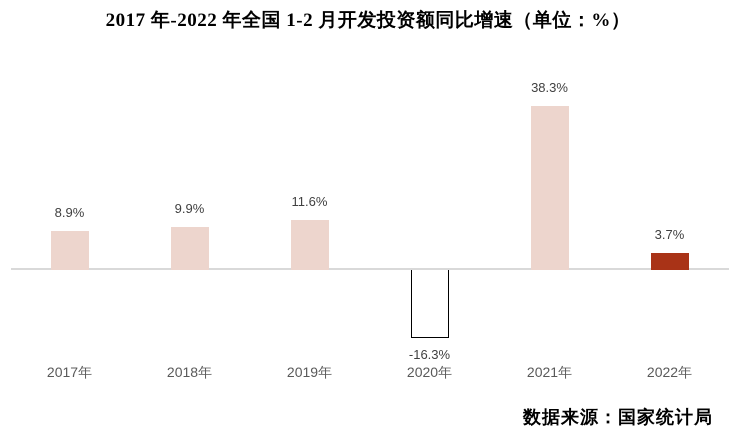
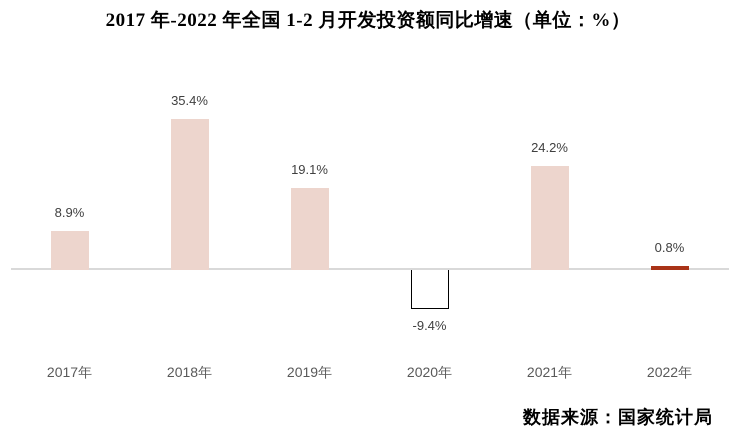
2018年: 9.9% -> 35.4%
2019年: 11.6% -> 19.1%
2020年: -16.3% -> -9.4%
2021年: 38.3% -> 24.2%
2022年: 3.7% -> 0.8%
